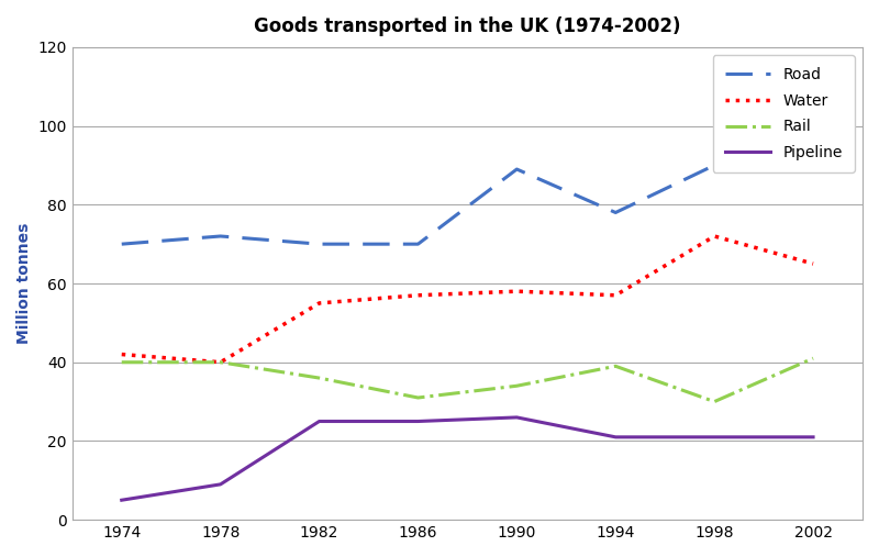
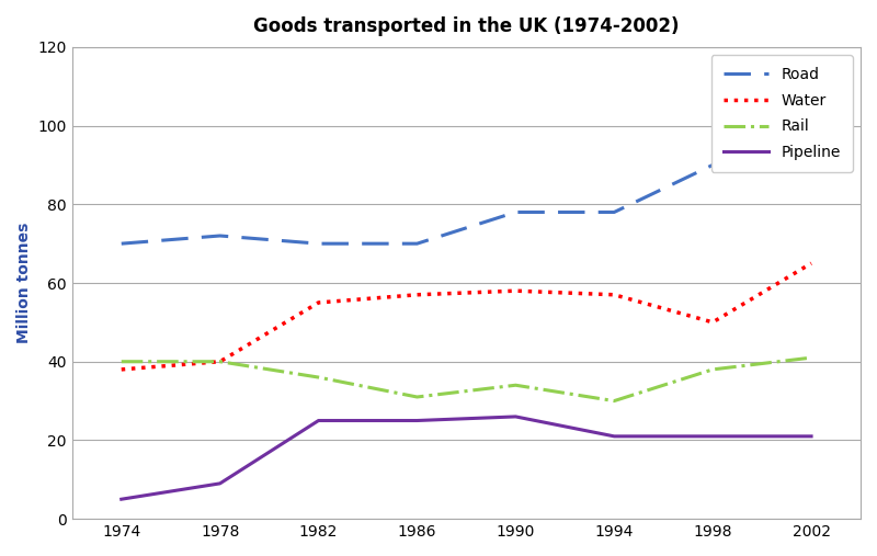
Water/1974: 42 -> 38
Road/1990: 89 -> 78
Rail/1994: 39 -> 30
Water/1998: 72 -> 50
Rail/1998: 30 -> 38
